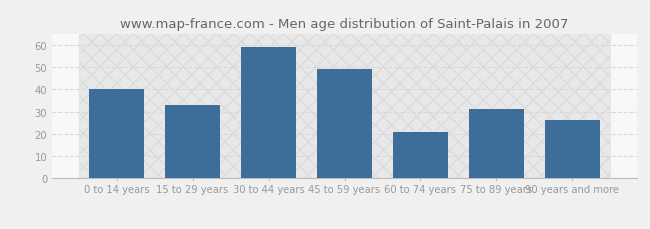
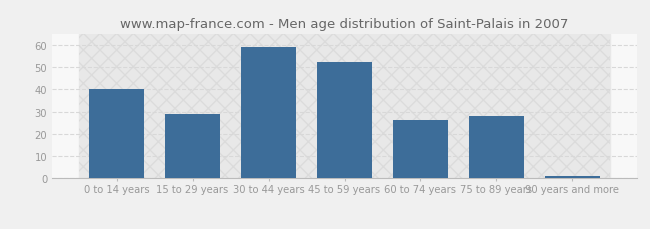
15 to 29 years: 33 -> 29
45 to 59 years: 49 -> 52
60 to 74 years: 21 -> 26
75 to 89 years: 31 -> 28
90 years and more: 26 -> 1
